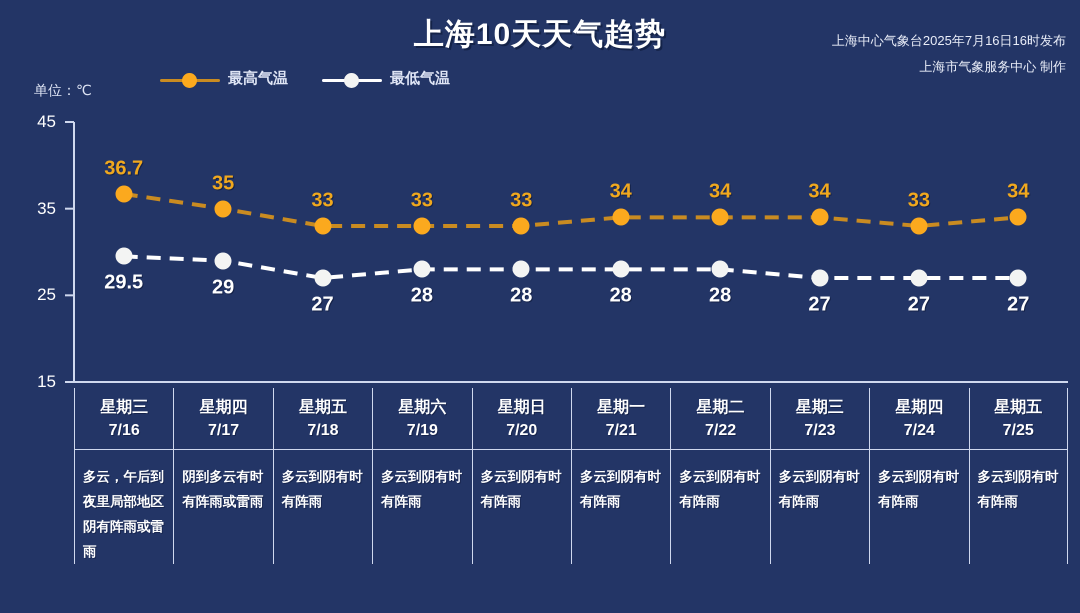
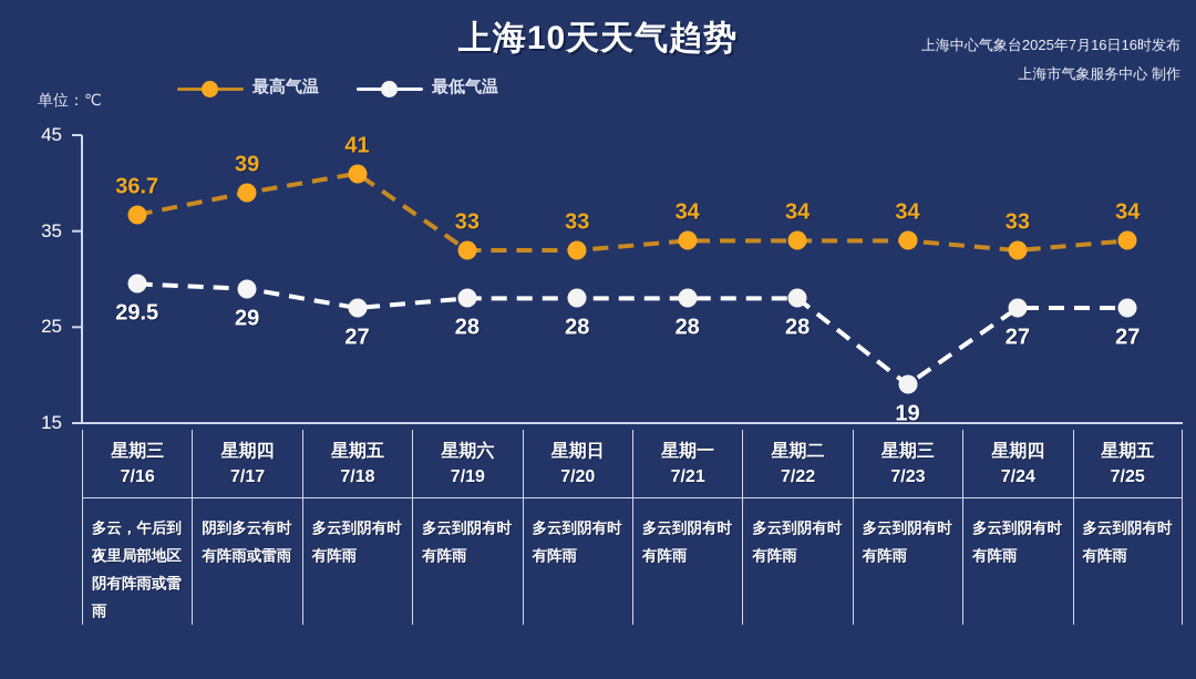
最高气温/7/17: 35 -> 39
最高气温/7/18: 33 -> 41
最低气温/7/23: 27 -> 19
